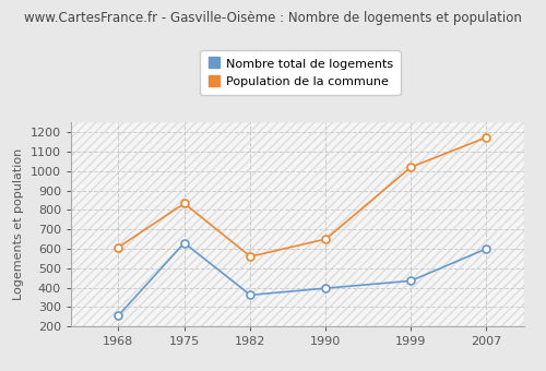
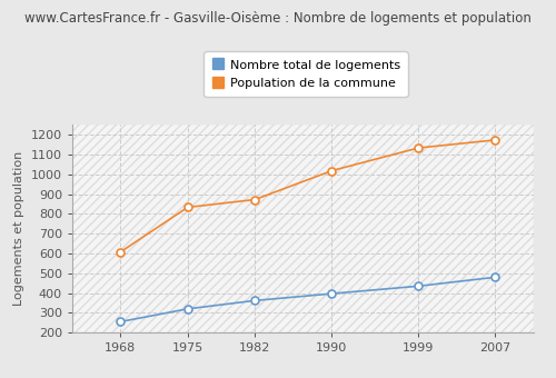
Nombre total de logements/1975: 630 -> 320
Population de la commune/1982: 560 -> 870
Population de la commune/1990: 650 -> 1020
Population de la commune/1999: 1020 -> 1130
Nombre total de logements/2007: 600 -> 480
